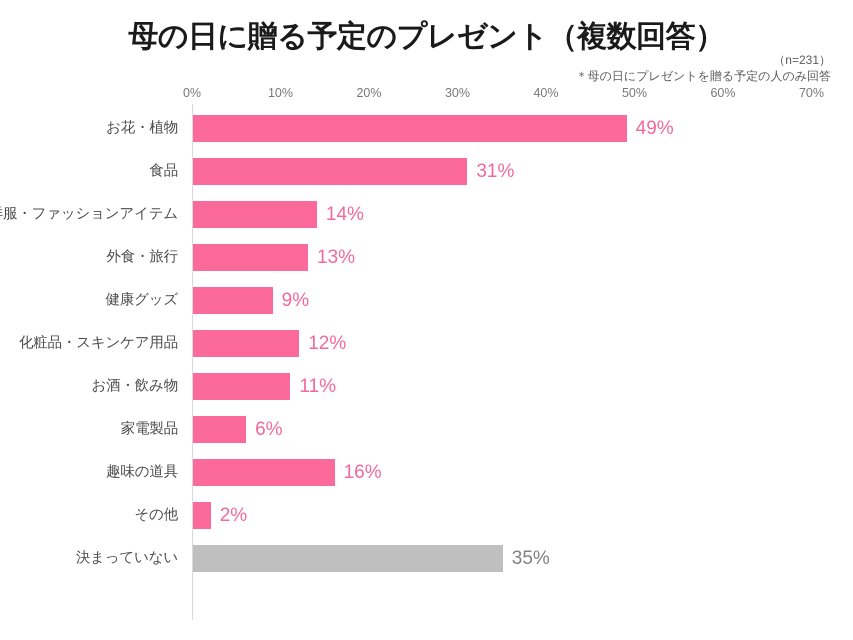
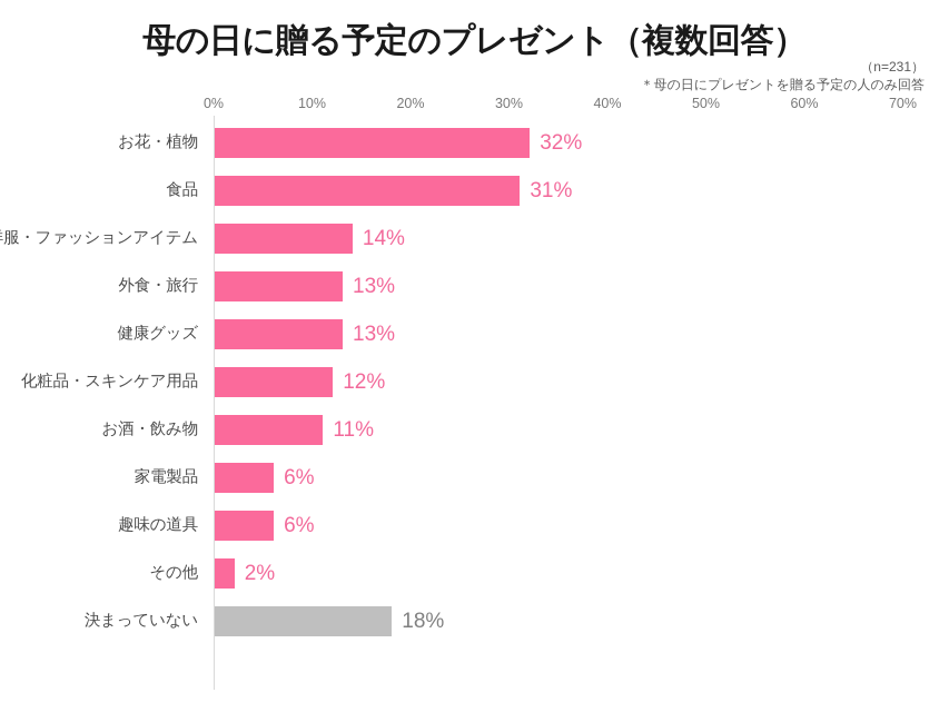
お花・植物: 49% -> 32%
健康グッズ: 9% -> 13%
趣味の道具: 16% -> 6%
決まっていない: 35% -> 18%
